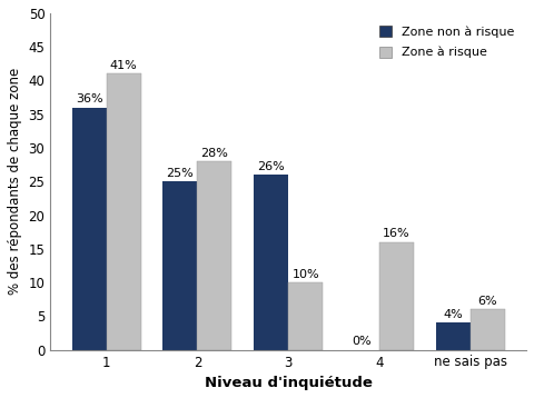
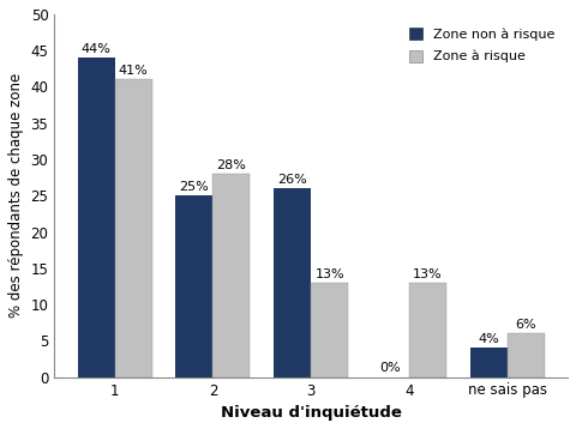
Zone non à risque/1: 36% -> 44%
Zone à risque/3: 10% -> 13%
Zone à risque/4: 16% -> 13%
